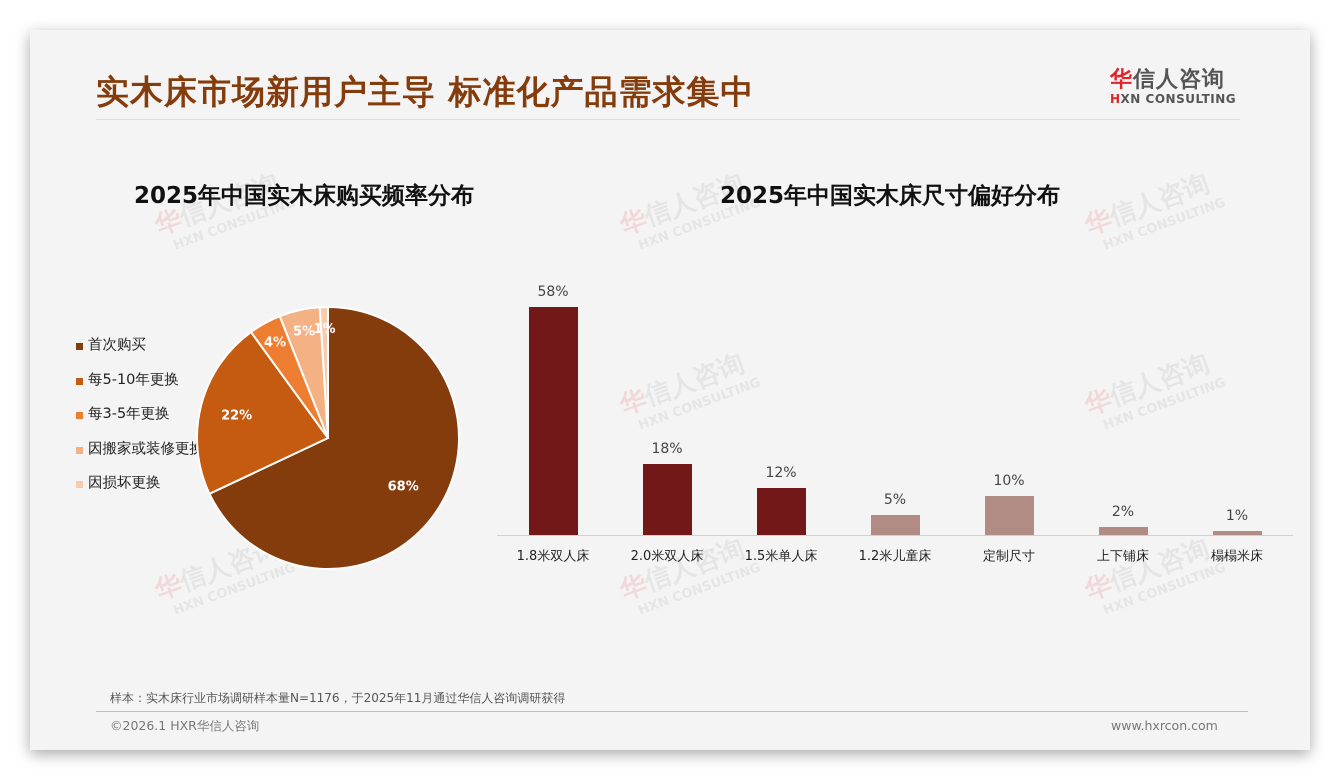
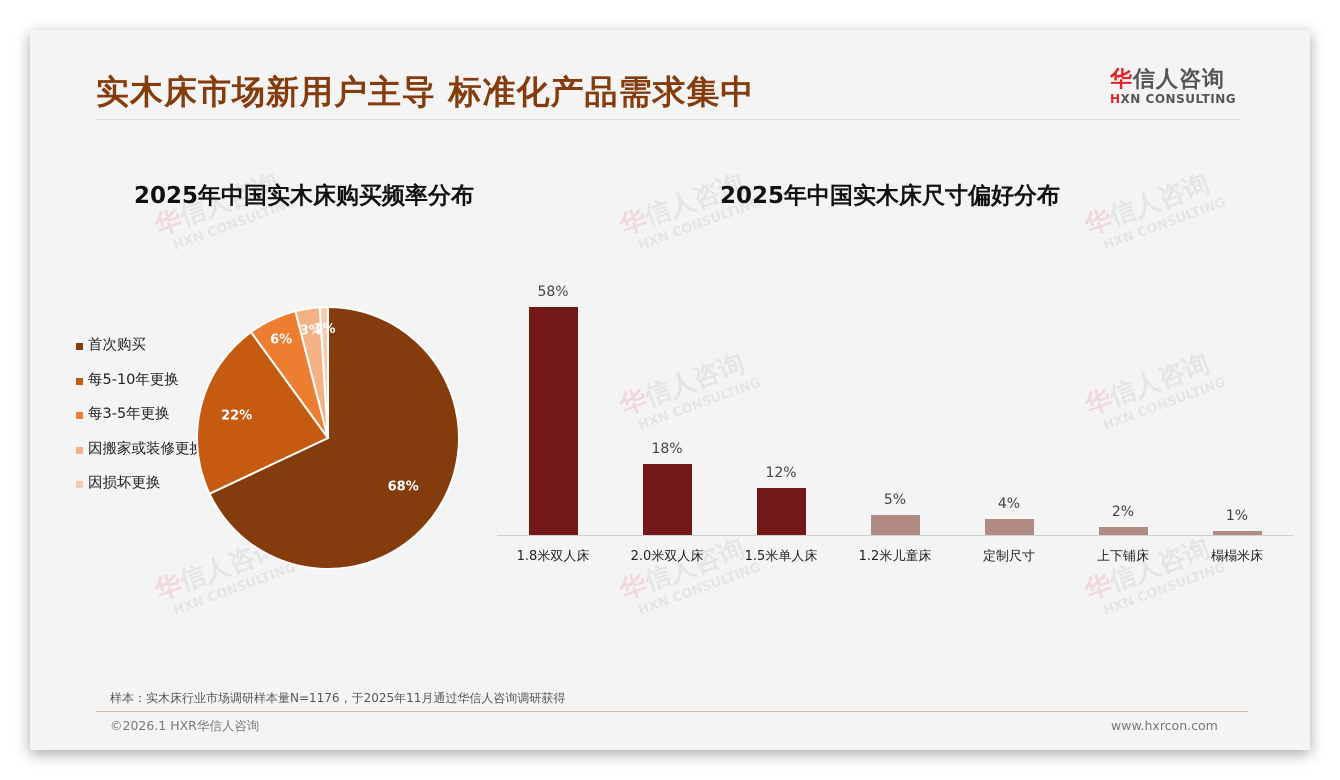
2025年中国实木床购买频率分布/每3-5年更换: 4% -> 6%
2025年中国实木床购买频率分布/因搬家或装修更换: 5% -> 3%
2025年中国实木床尺寸偏好分布/定制尺寸: 10% -> 4%
